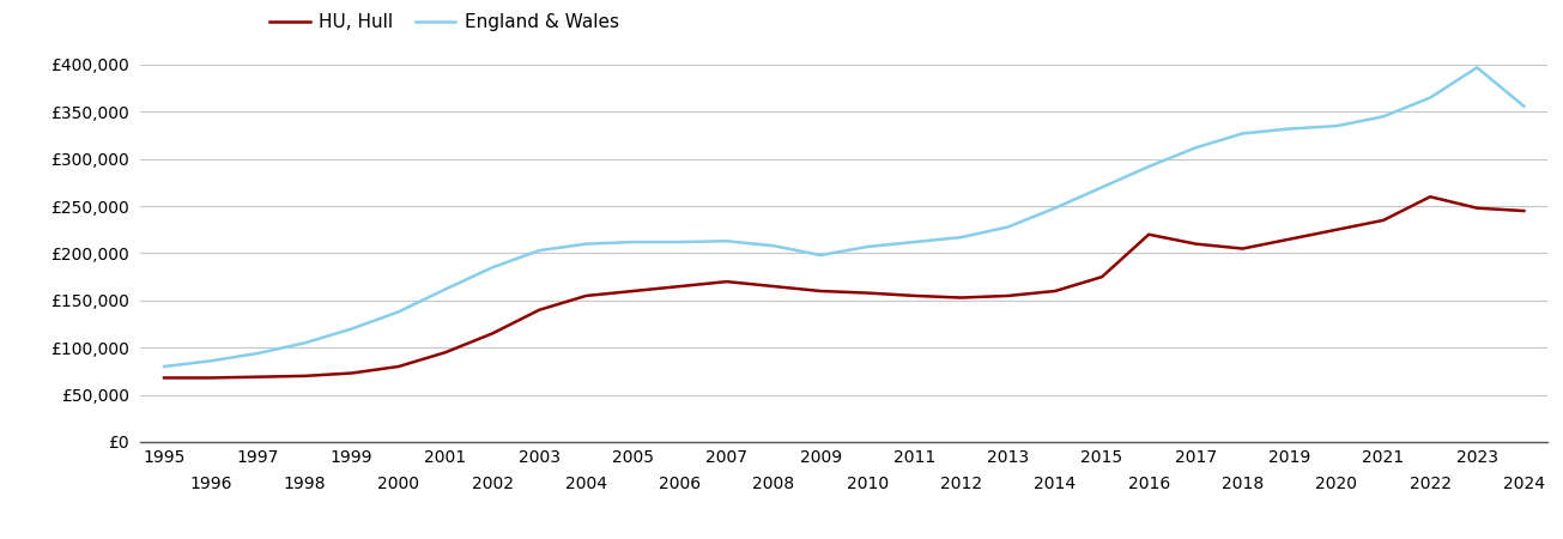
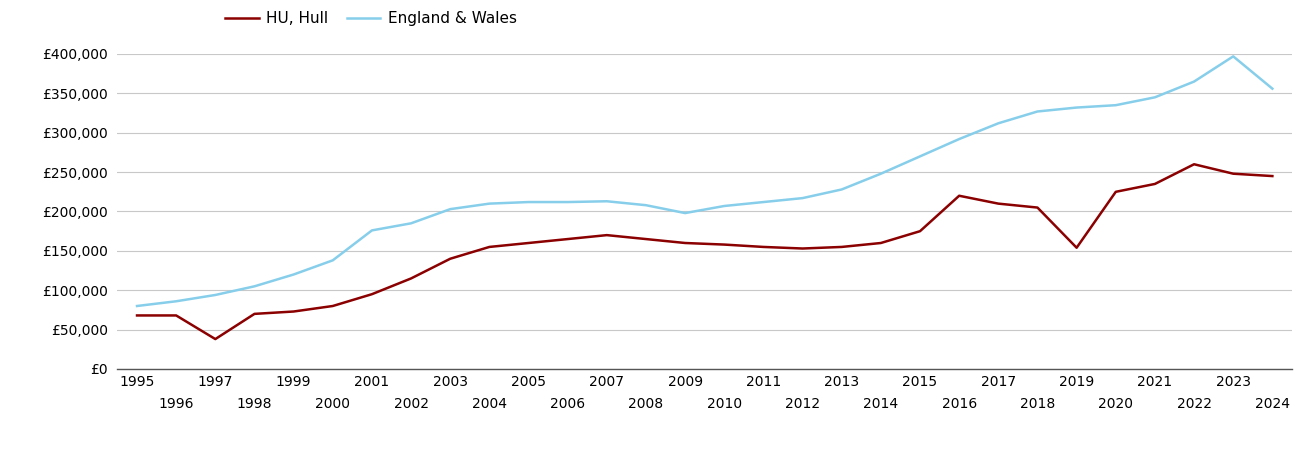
HU, Hull/1997: £69,000 -> £38,000
England & Wales/2001: £162,000 -> £176,000
HU, Hull/2019: £215,000 -> £154,000
